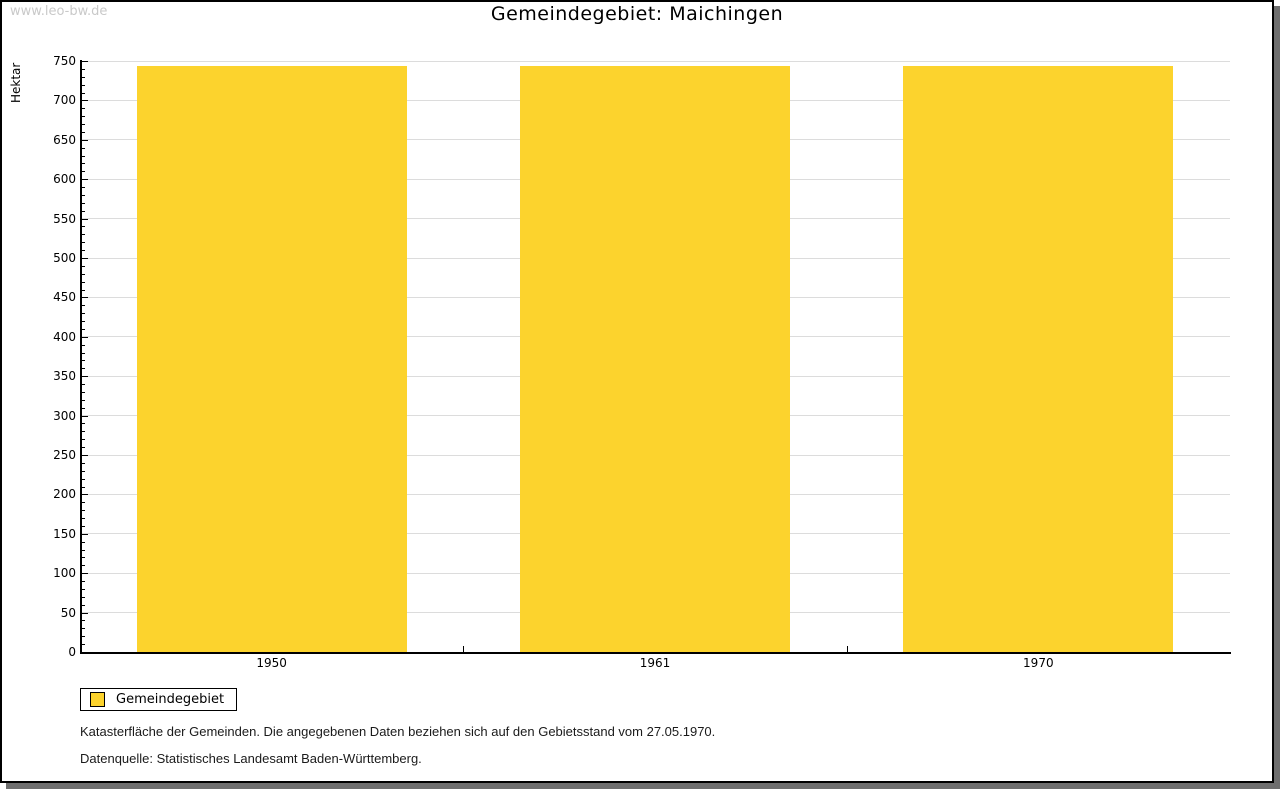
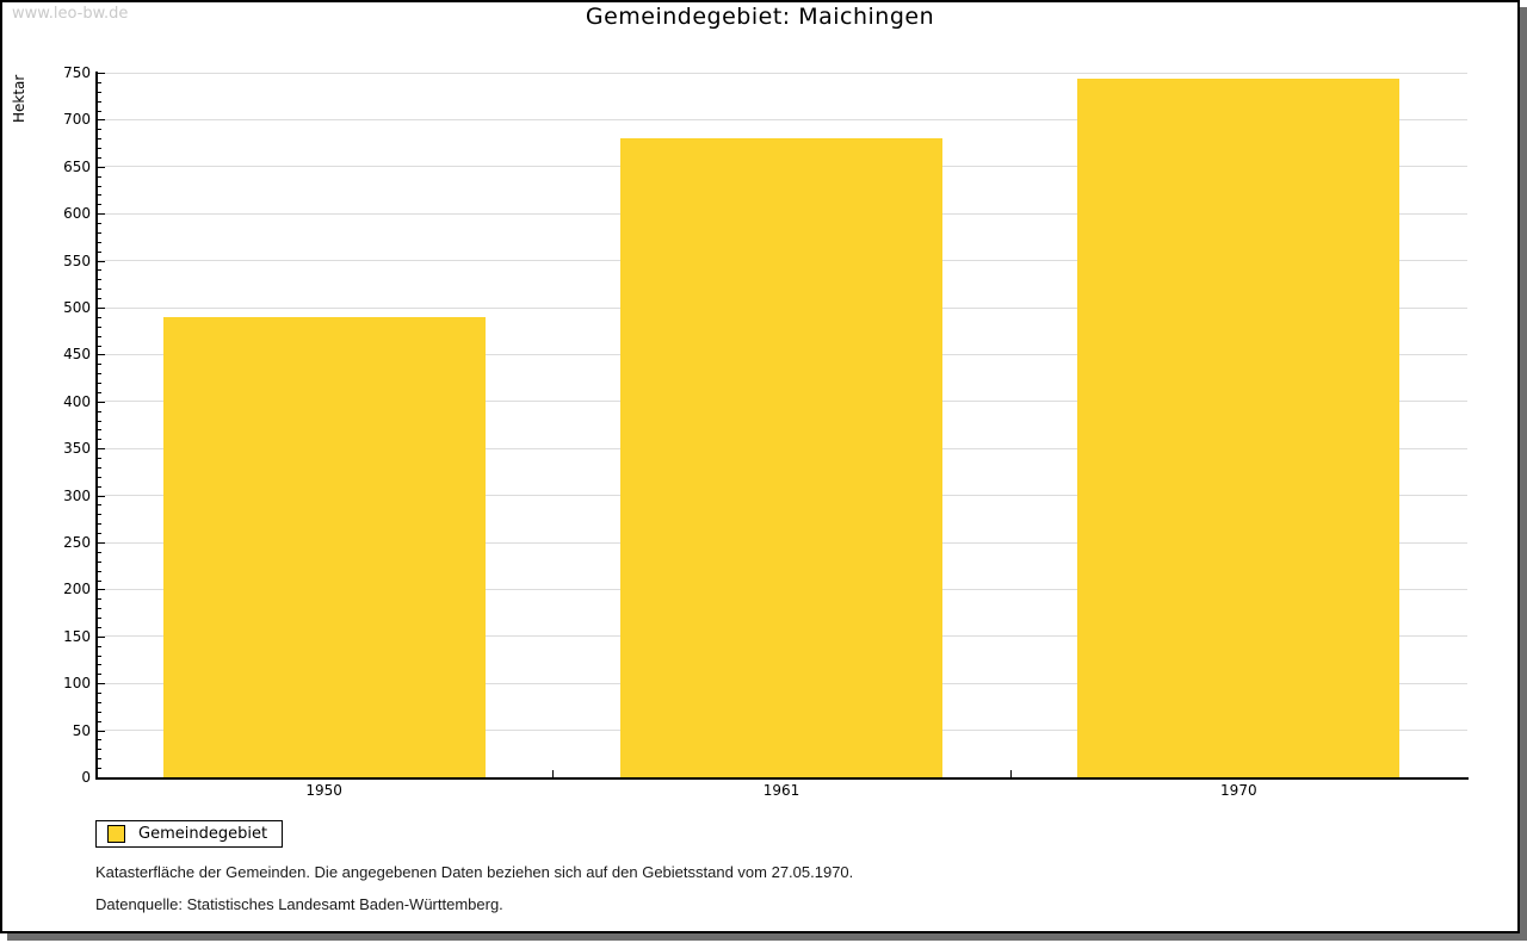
1950: 740 -> 490
1961: 740 -> 680
